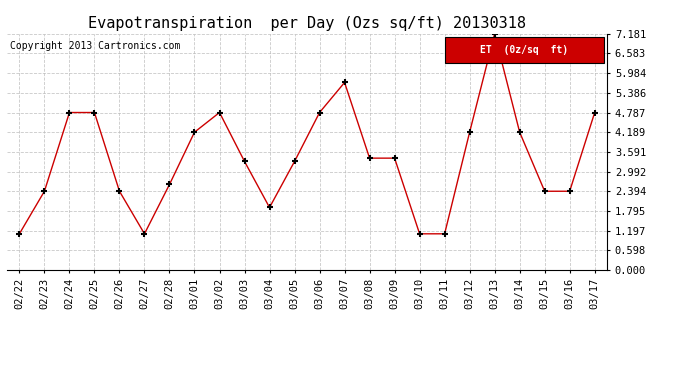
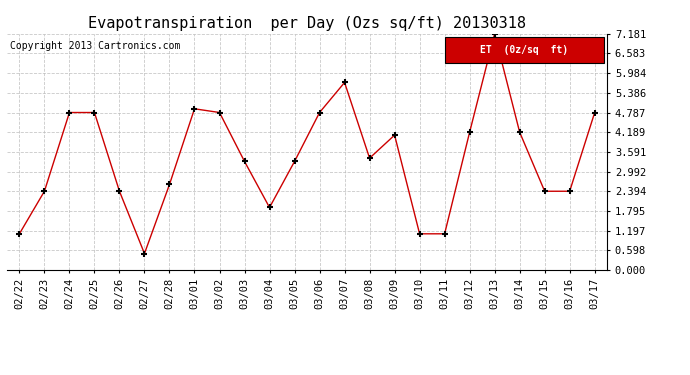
02/27: 1.10 -> 0.50
03/01: 4.19 -> 4.90
03/09: 3.40 -> 4.10
